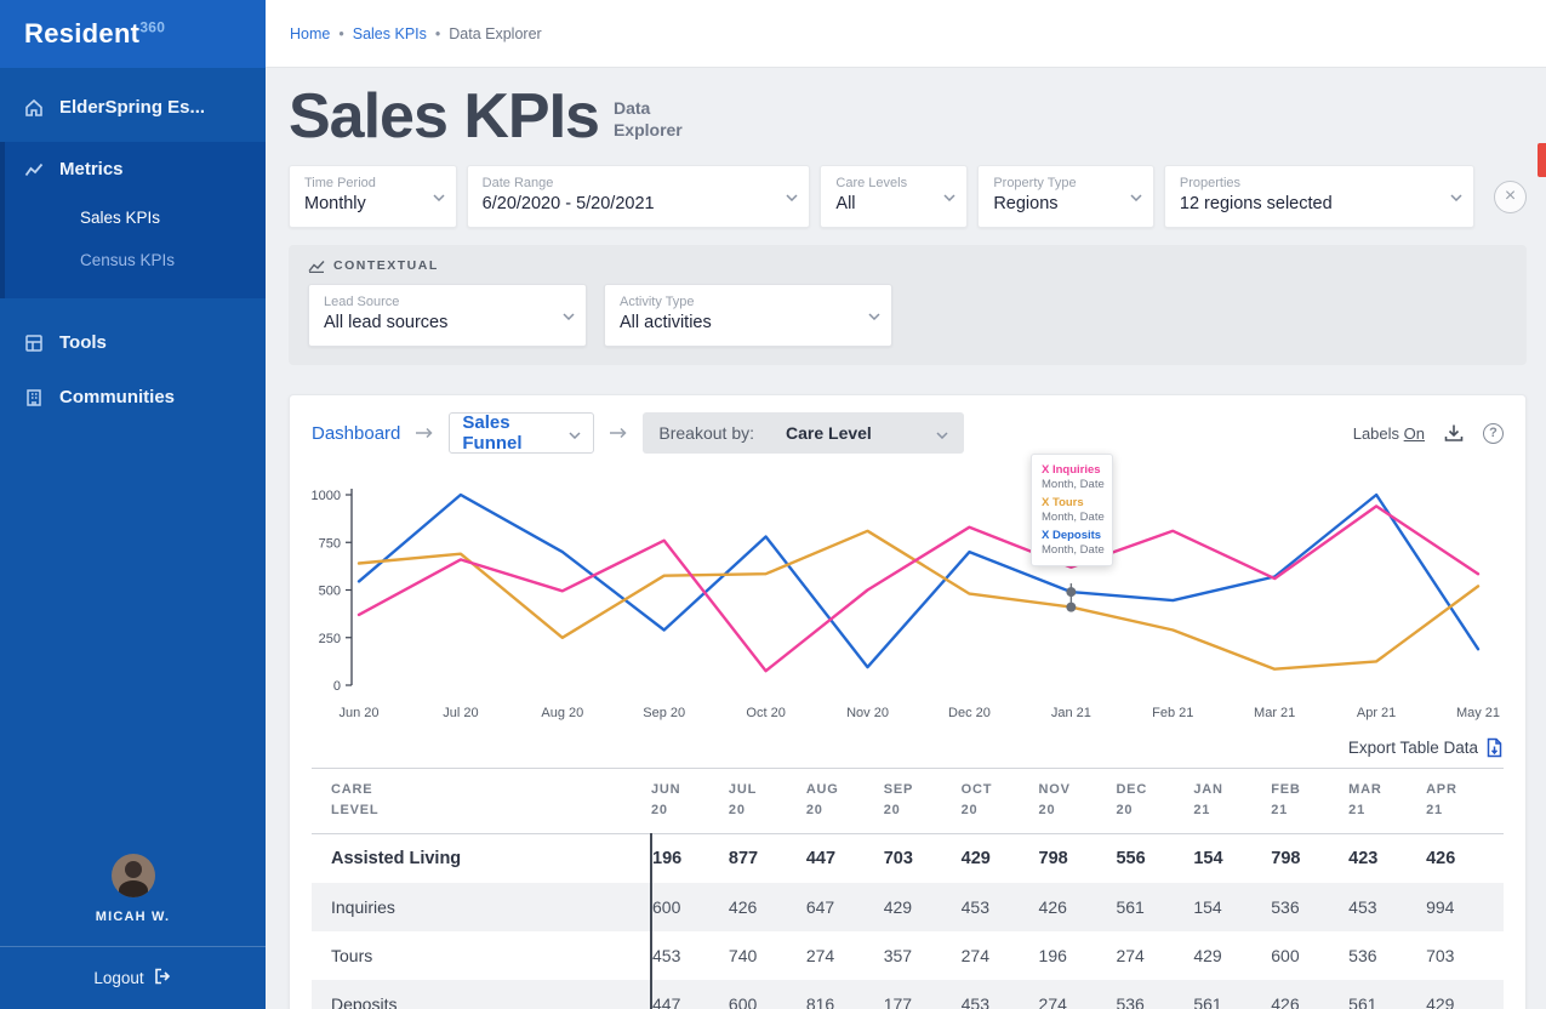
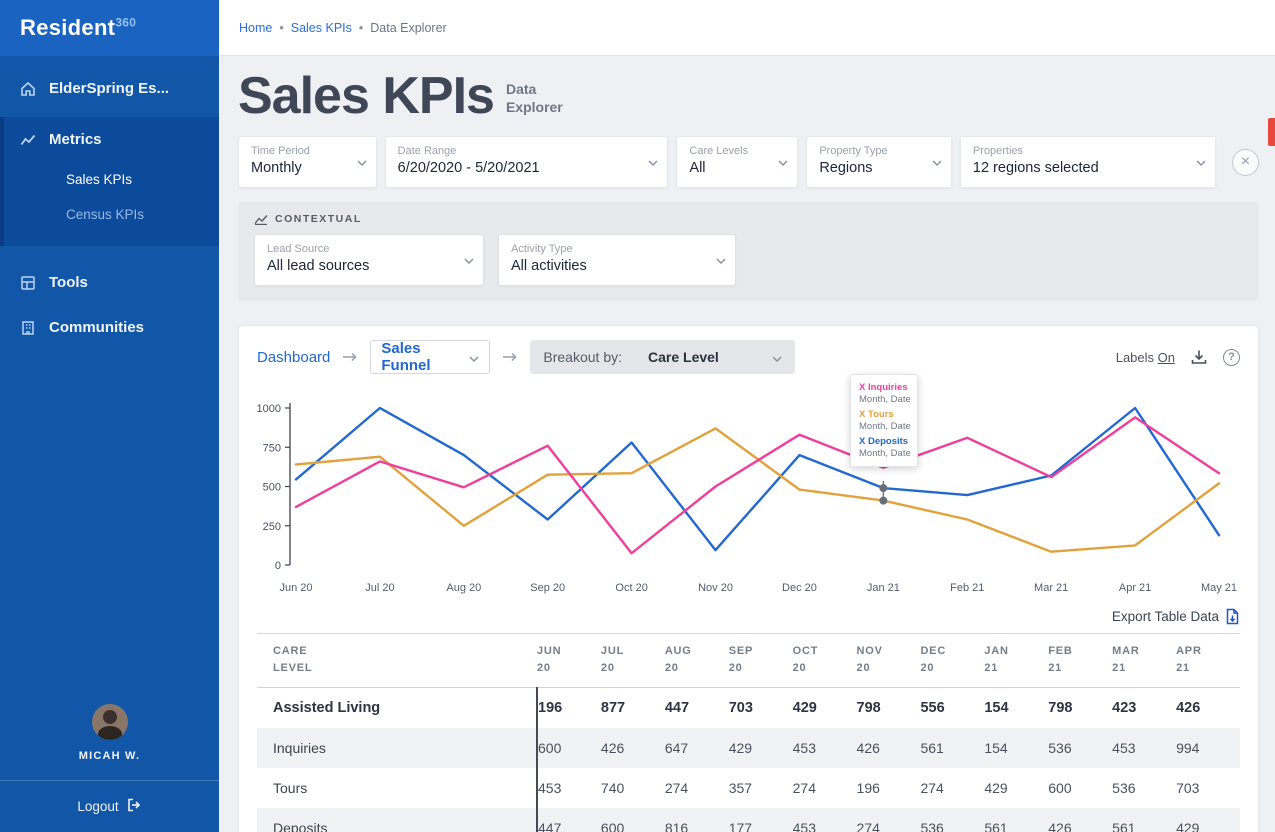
Tours/Nov 20: 810 -> 870
